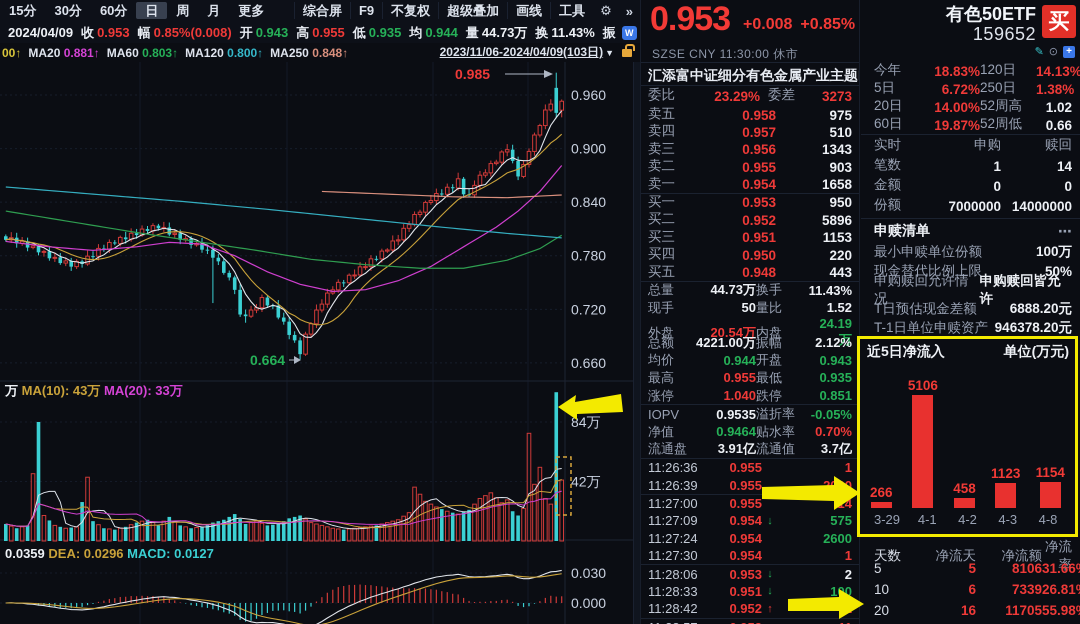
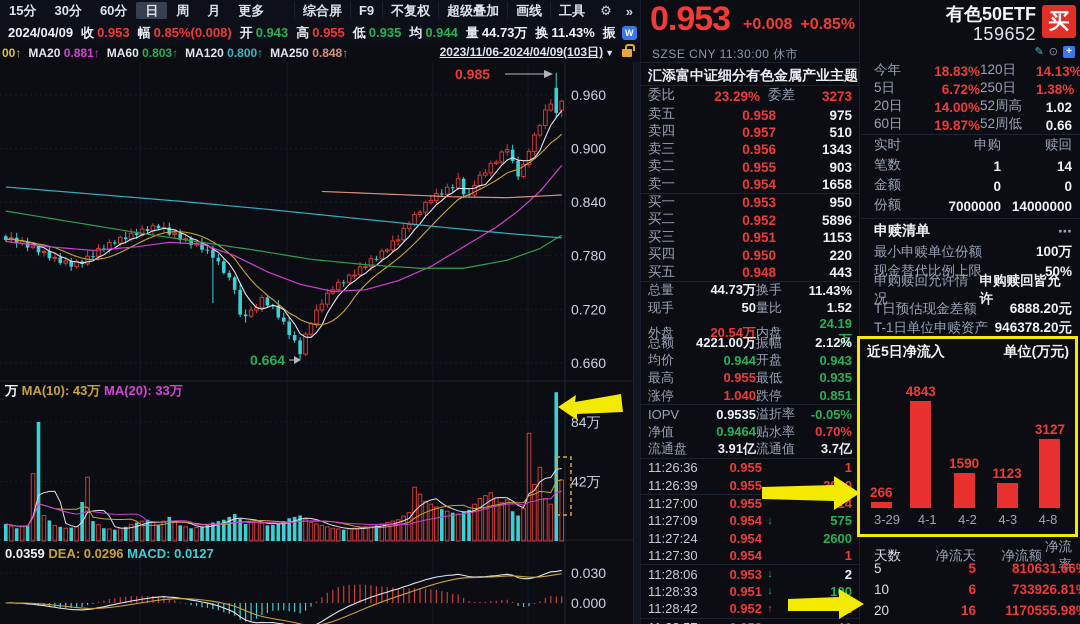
近5日净流入/4-1: 5106 -> 4843
近5日净流入/4-2: 458 -> 1590
近5日净流入/4-8: 1154 -> 3127
